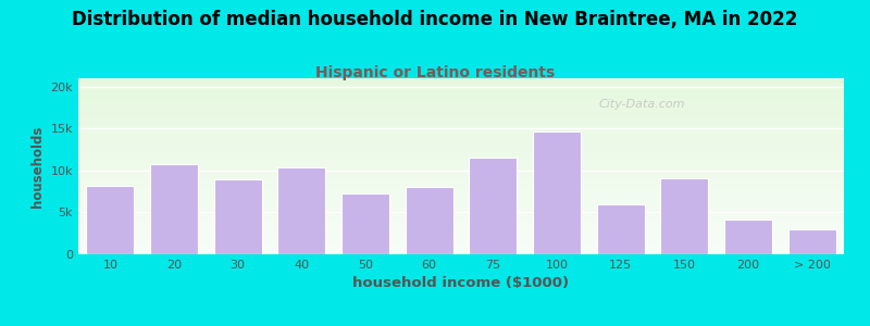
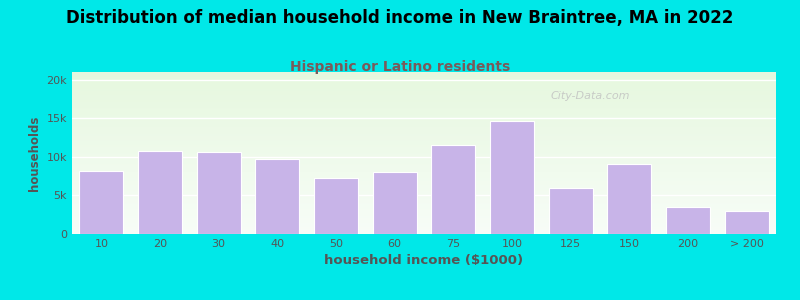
30: 9.0k -> 10.6k
40: 10.4k -> 9.7k
200: 4.2k -> 3.5k
